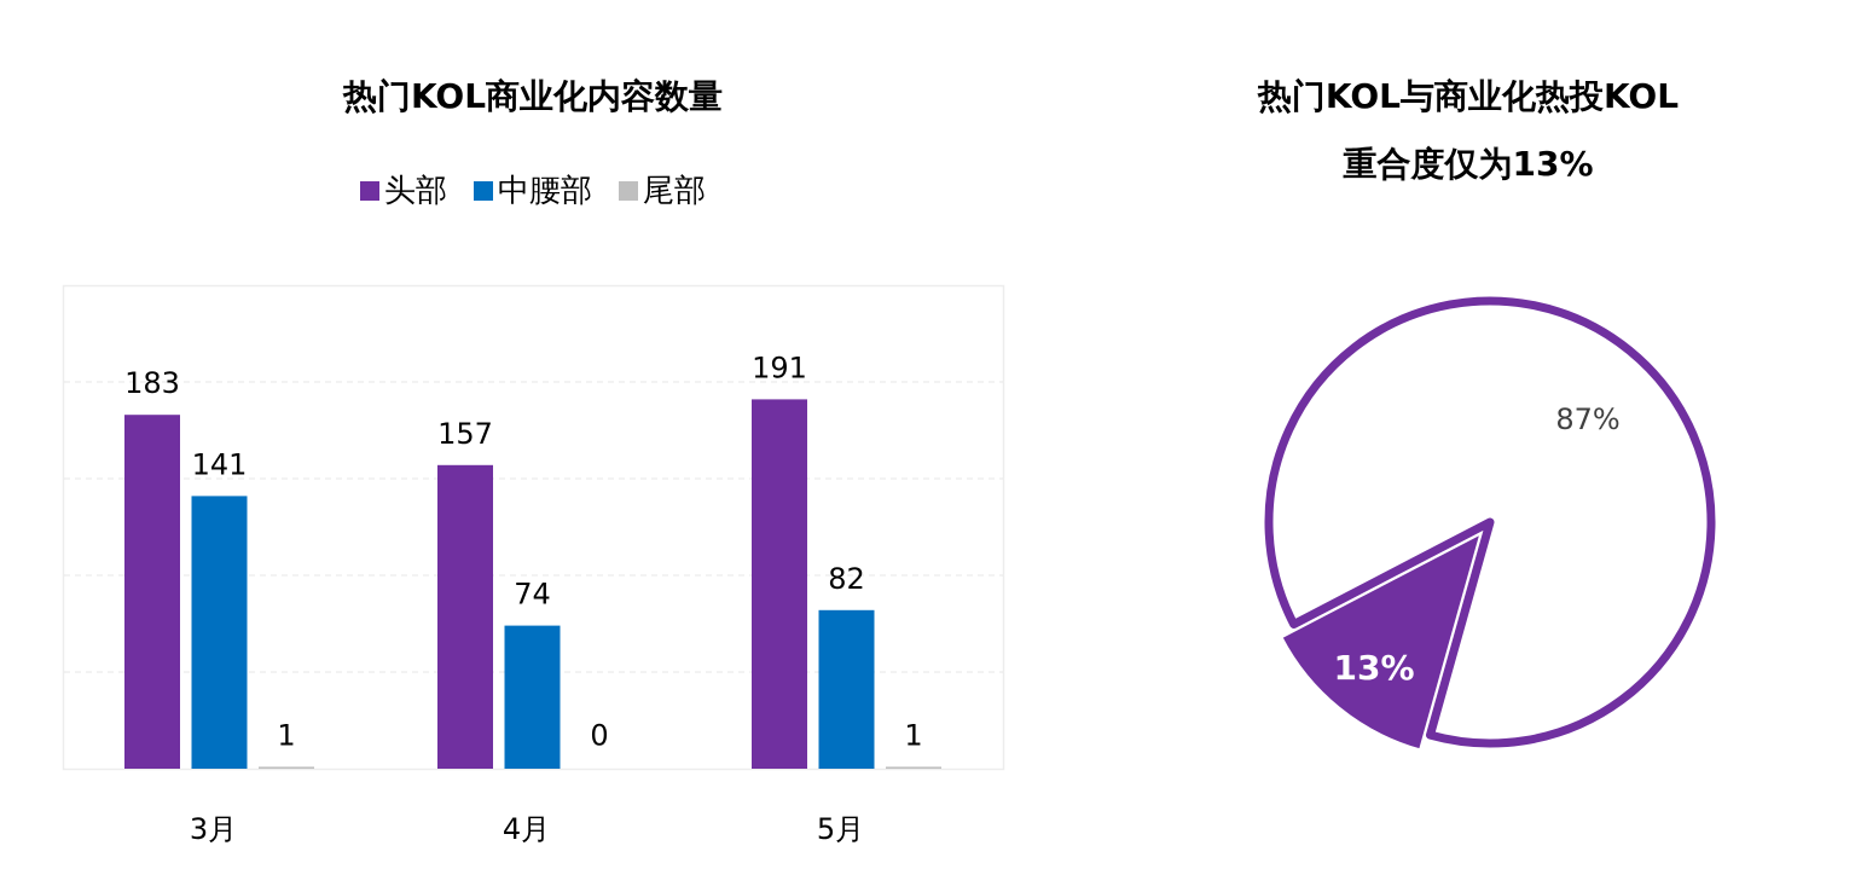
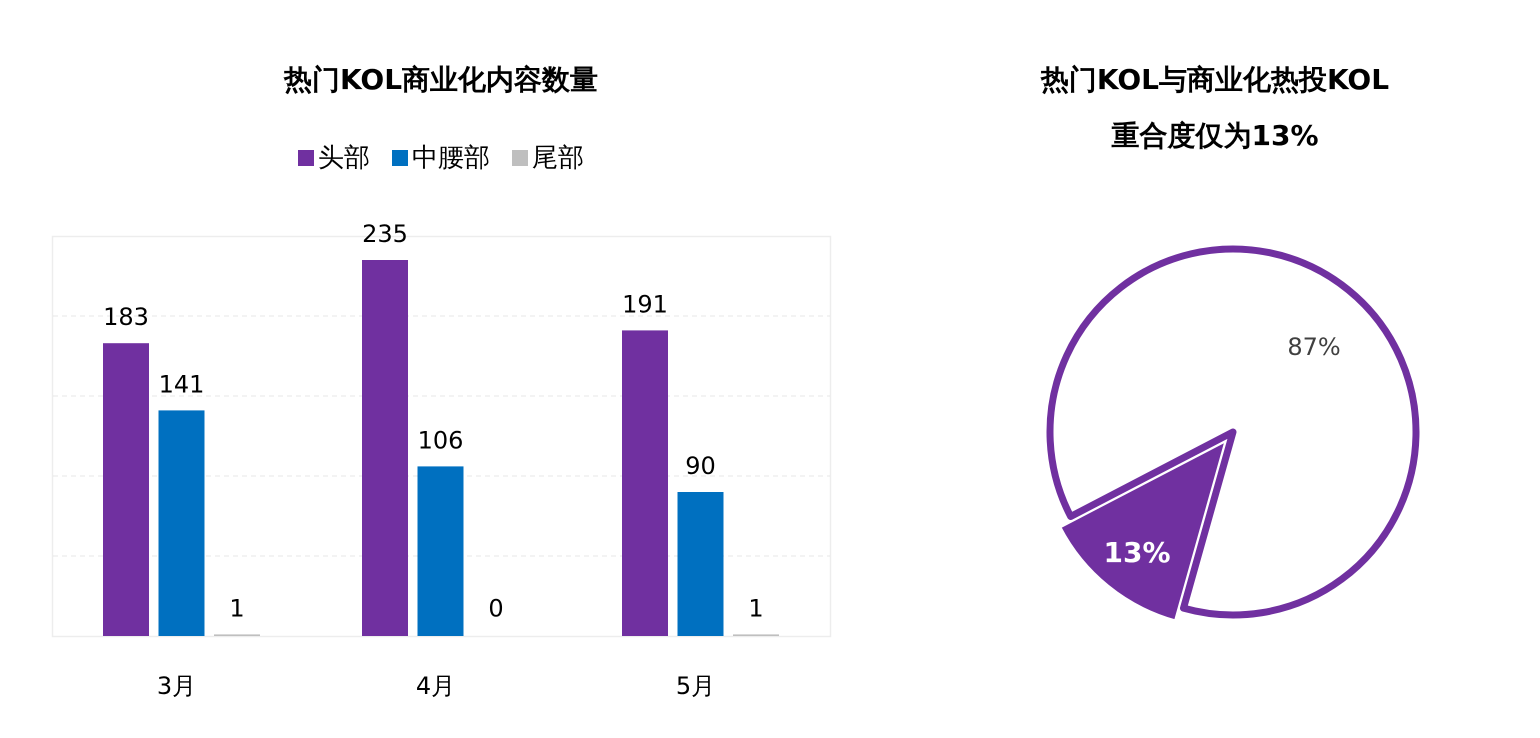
热门KOL商业化内容数量/头部/4月: 157 -> 235
热门KOL商业化内容数量/中腰部/4月: 74 -> 106
热门KOL商业化内容数量/中腰部/5月: 82 -> 90
